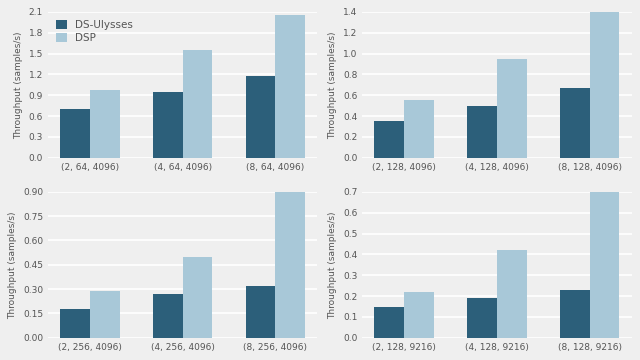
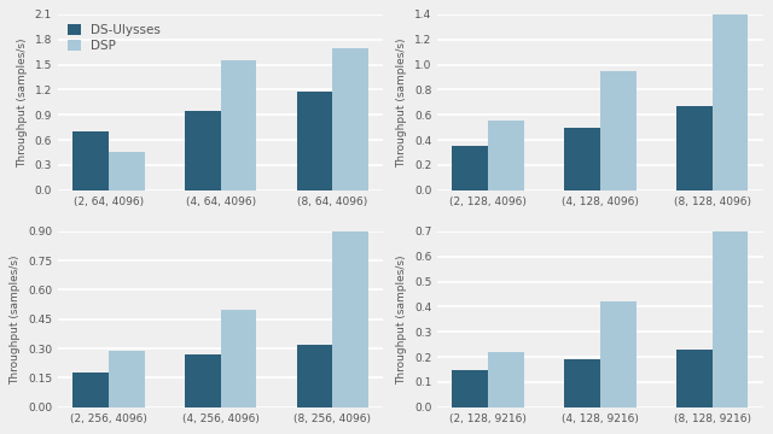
DSP/(2, 64, 4096): 0.97 -> 0.46
DSP/(8, 64, 4096): 2.05 -> 1.70
